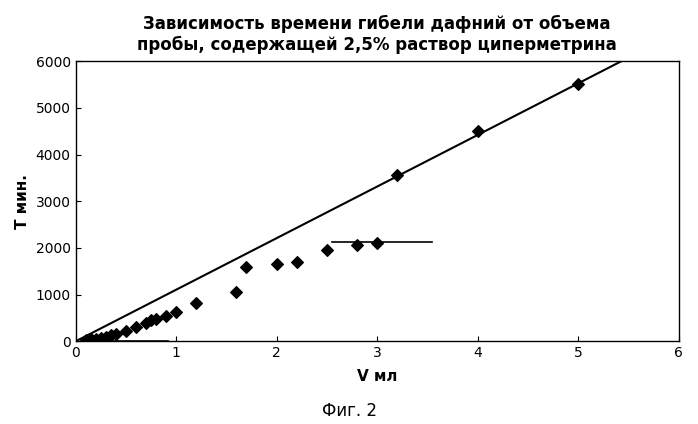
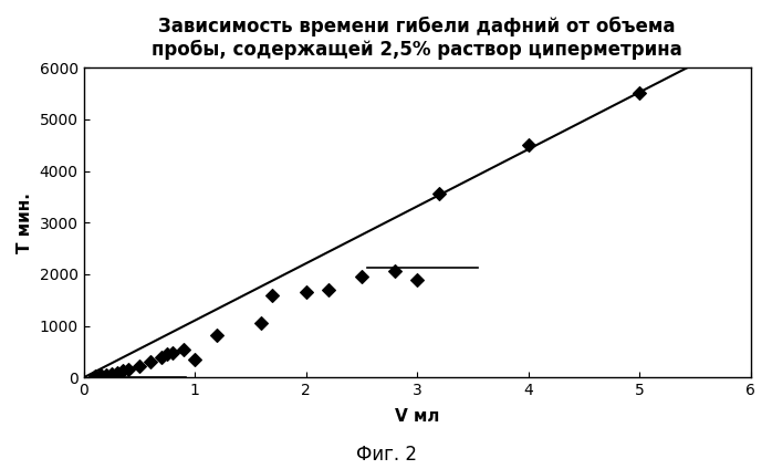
1: 620 -> 350
3: 2100 -> 1900
